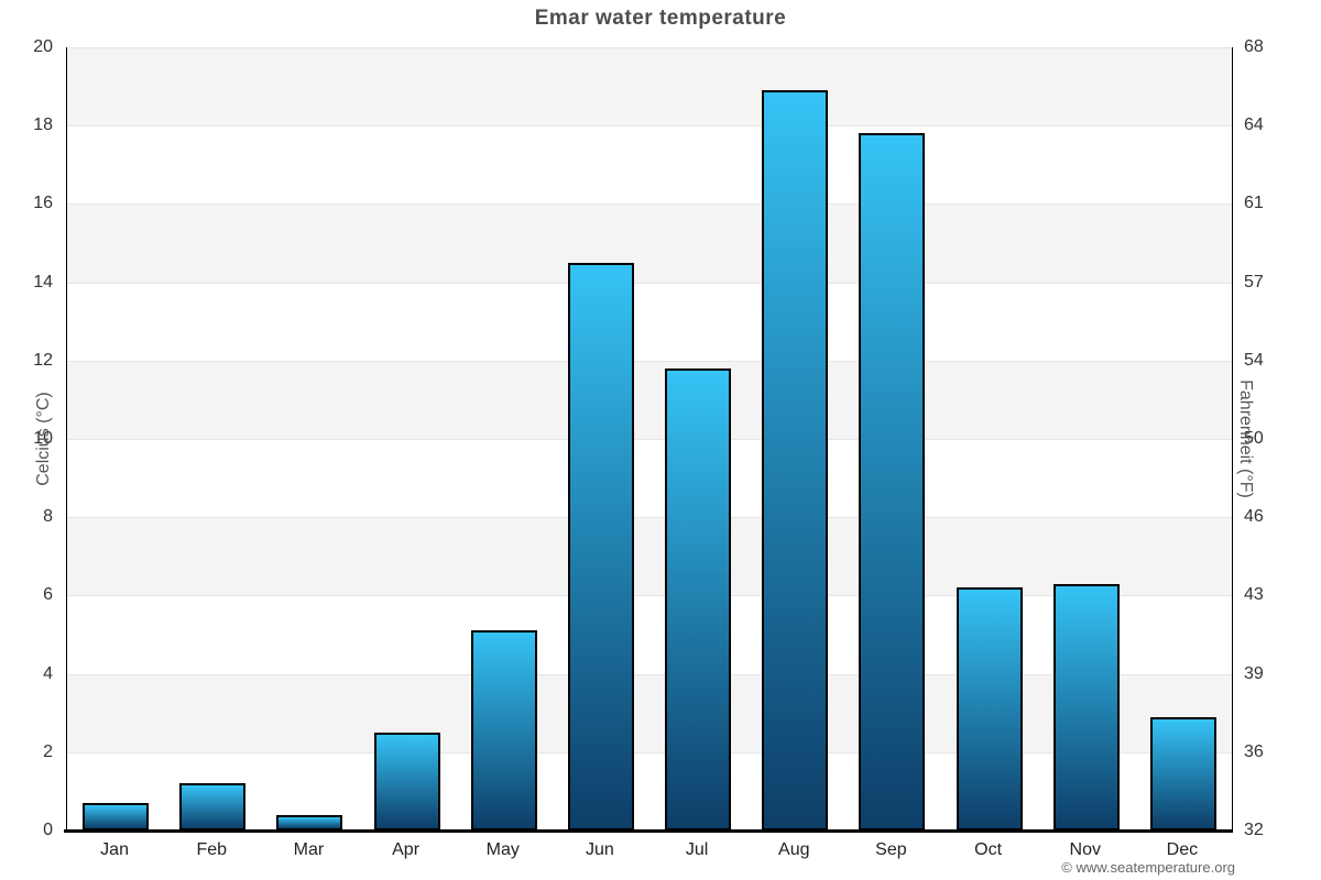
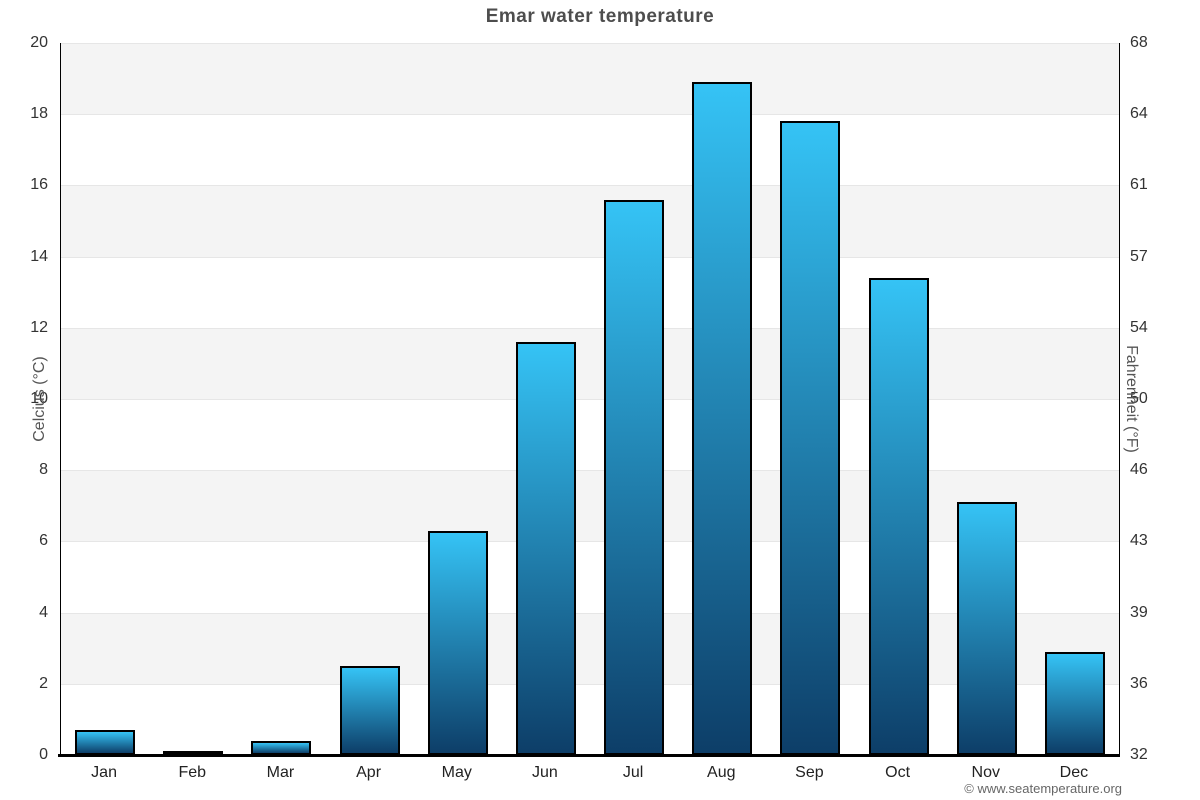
Feb: 1.2 -> 0.1
May: 5.1 -> 6.3
Jun: 14.5 -> 11.6
Jul: 11.8 -> 15.6
Oct: 6.2 -> 13.4
Nov: 6.3 -> 7.1
